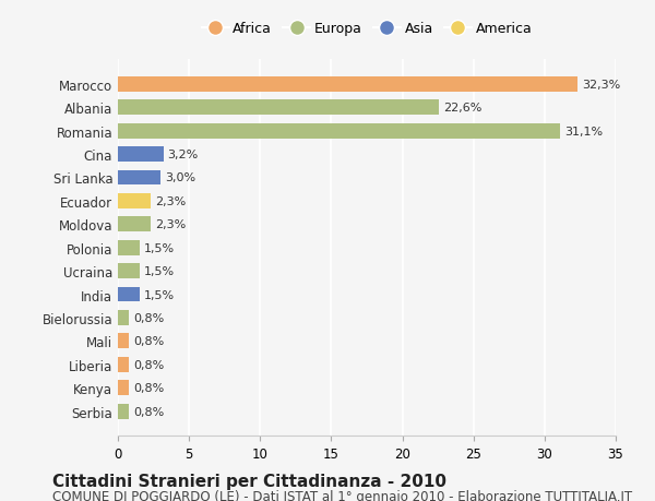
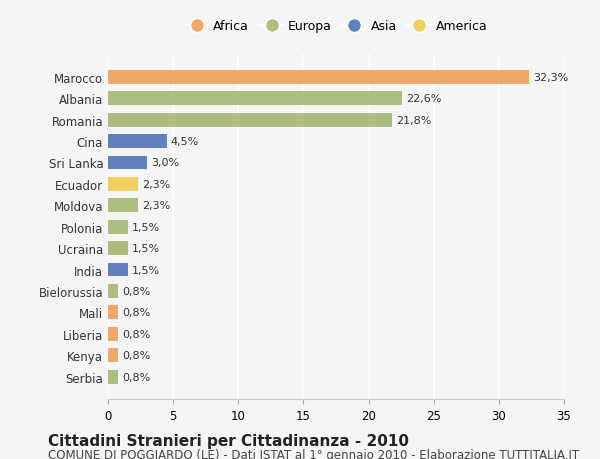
Romania: 31,1% -> 21,8%
Cina: 3,2% -> 4,5%
